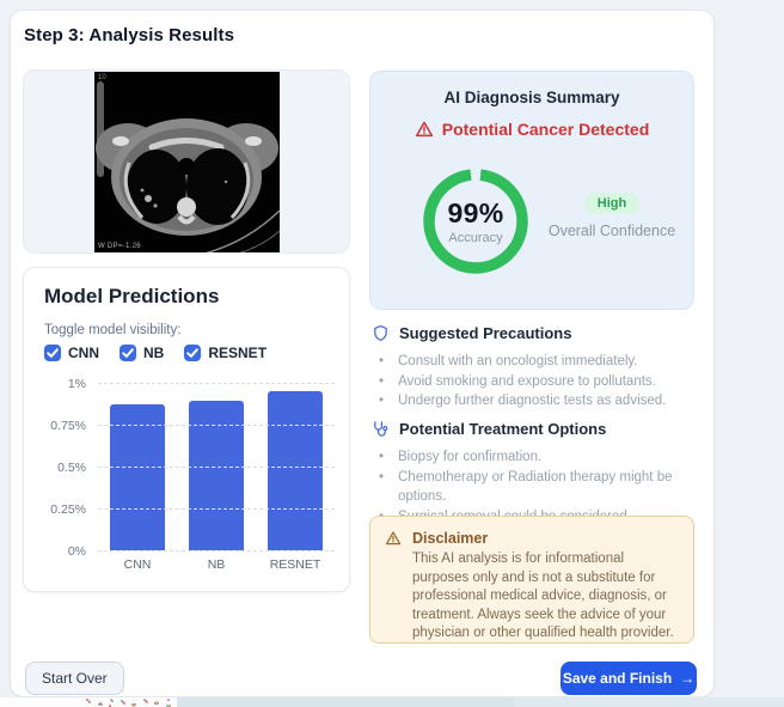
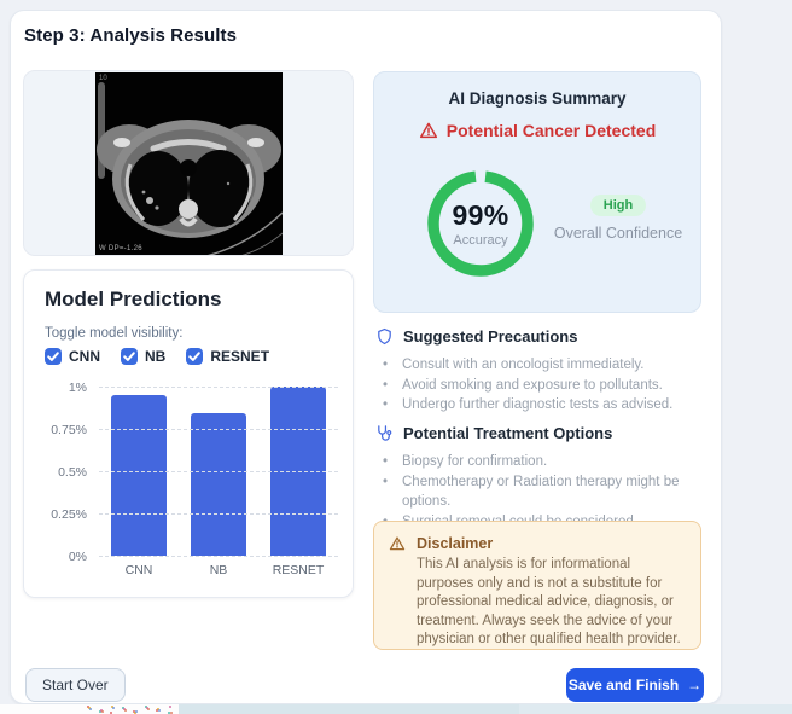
CNN: 0.87% -> 0.95%
NB: 0.89% -> 0.84%
RESNET: 0.95% -> 1.00%
